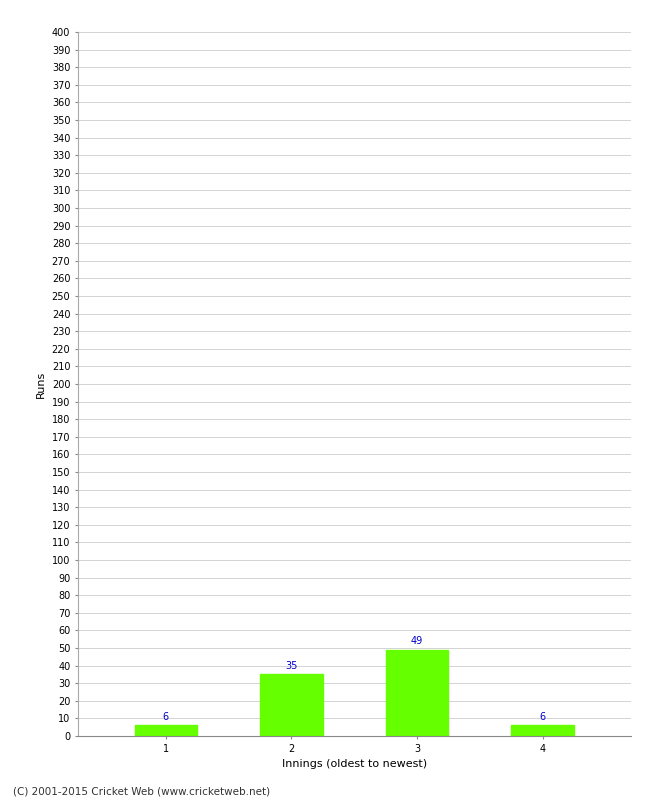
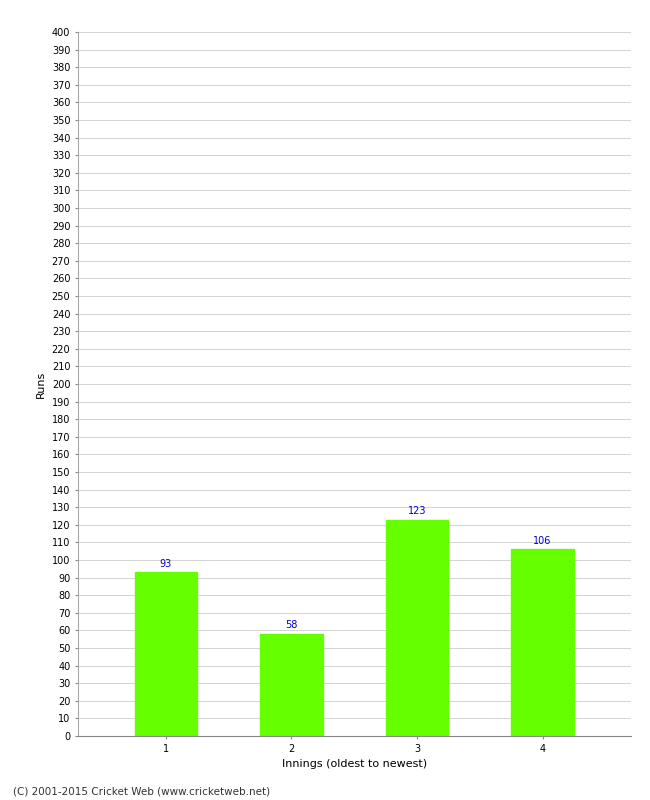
1: 6 -> 93
2: 35 -> 58
3: 49 -> 123
4: 6 -> 106
